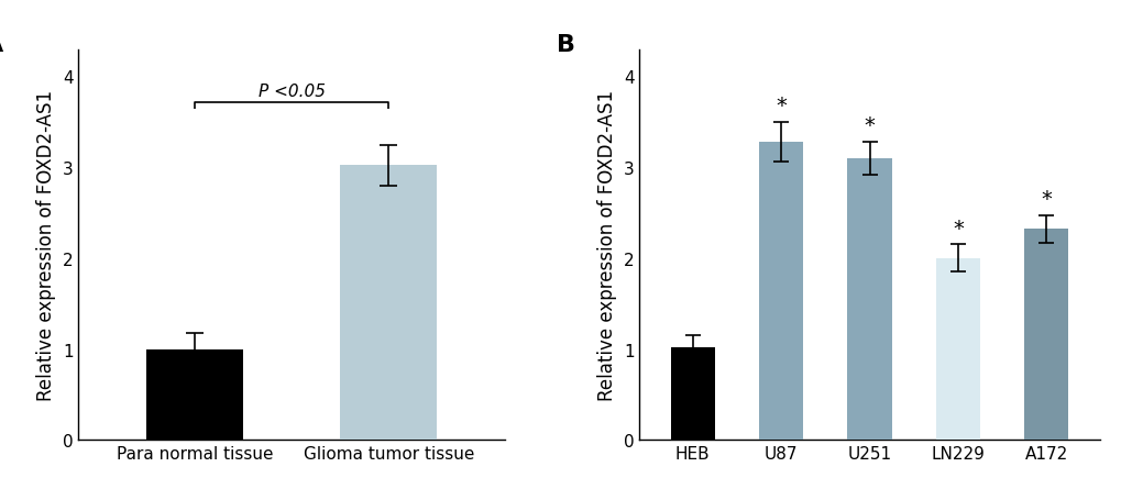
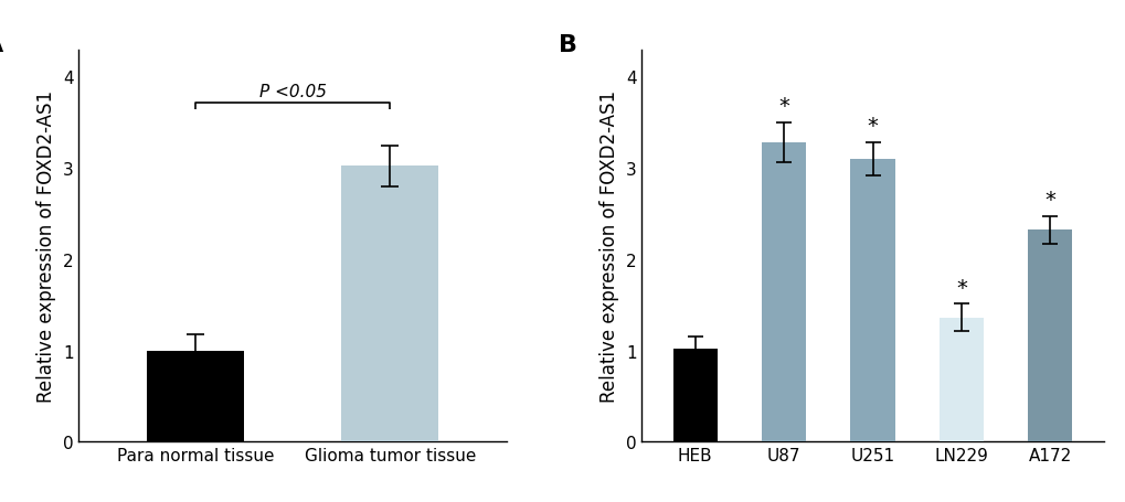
LN229: 2.00 -> 1.36
